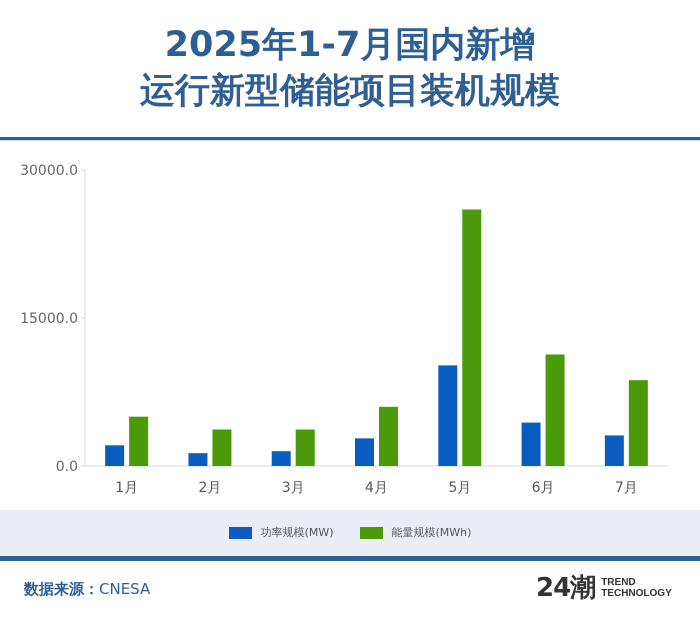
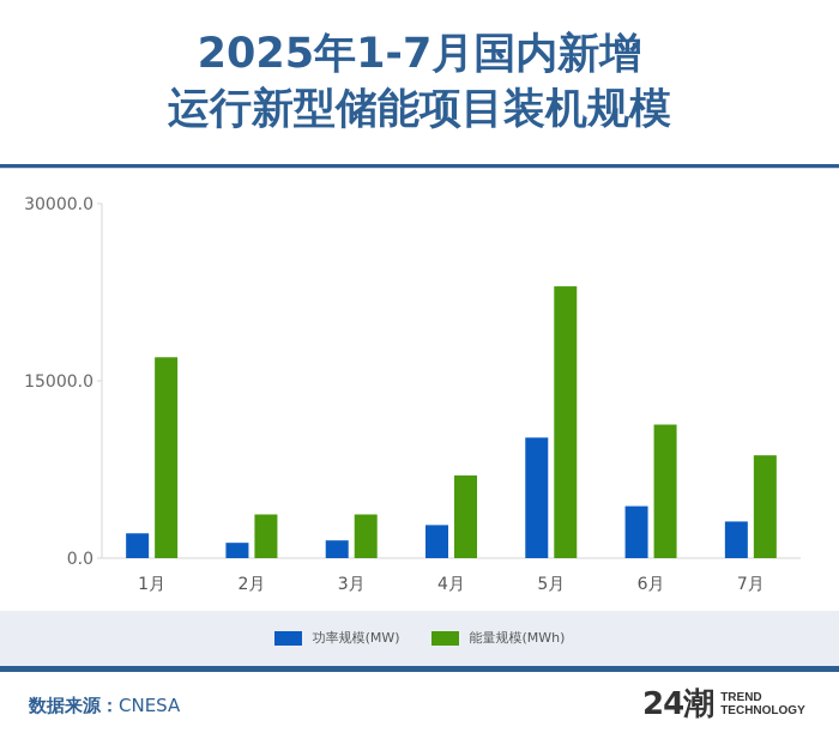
能量规模(MWh)/1月: 5000 -> 17000
能量规模(MWh)/4月: 6000 -> 7000
能量规模(MWh)/5月: 26000 -> 23000
